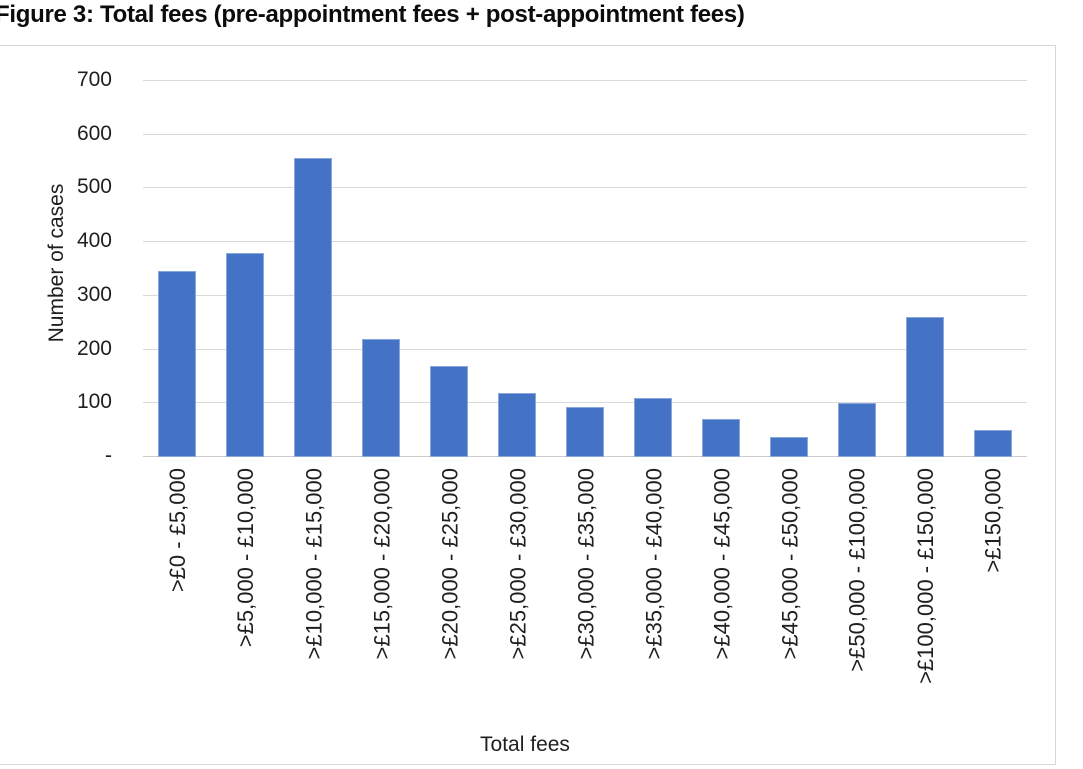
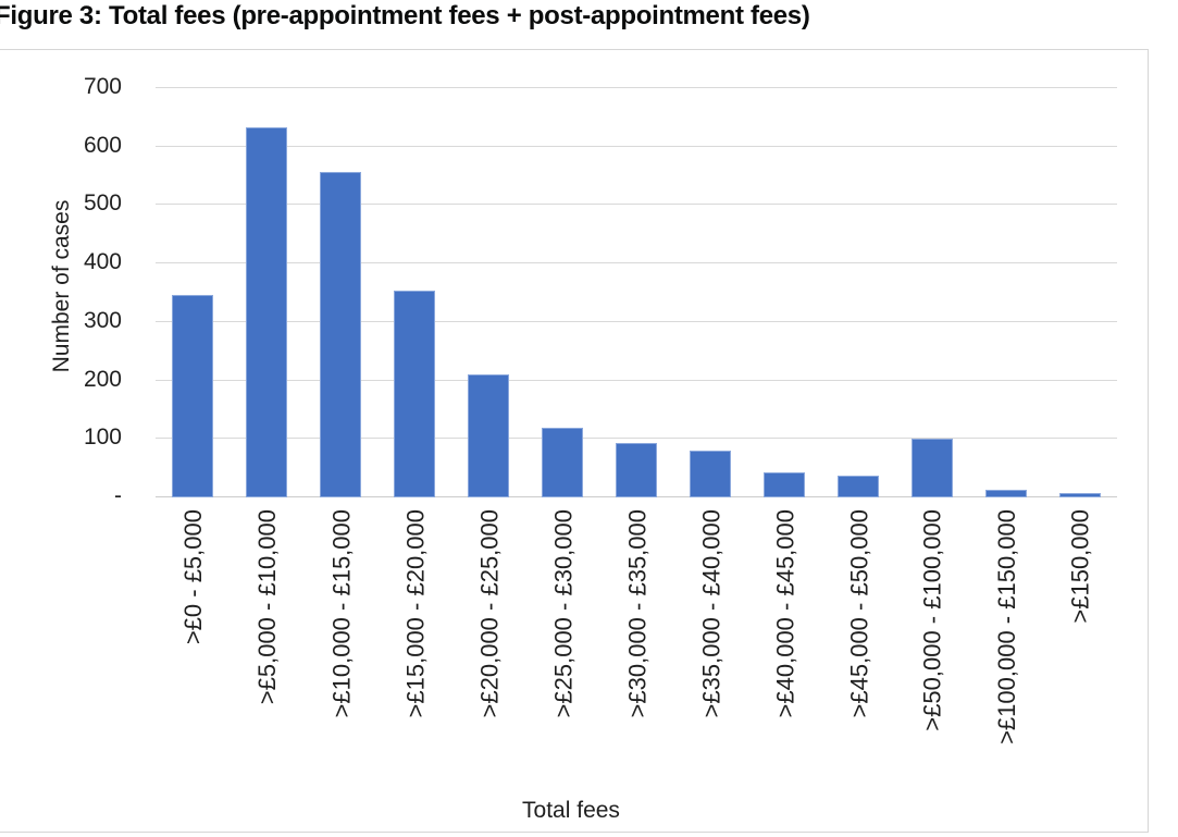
>£5,000 - £10,000: 380 -> 630
>£15,000 - £20,000: 220 -> 350
>£20,000 - £25,000: 170 -> 210
>£35,000 - £40,000: 110 -> 80
>£40,000 - £45,000: 70 -> 40
>£100,000 - £150,000: 260 -> 10
>£150,000: 50 -> 10
